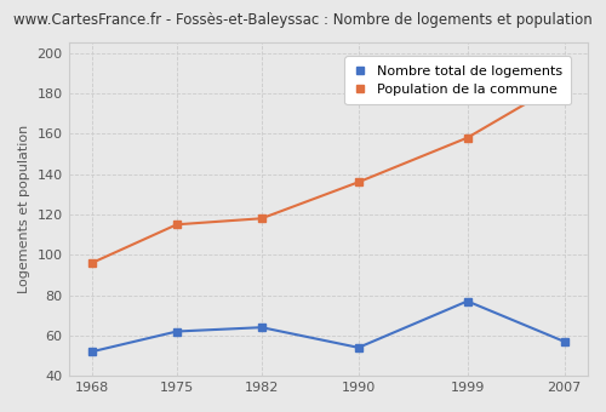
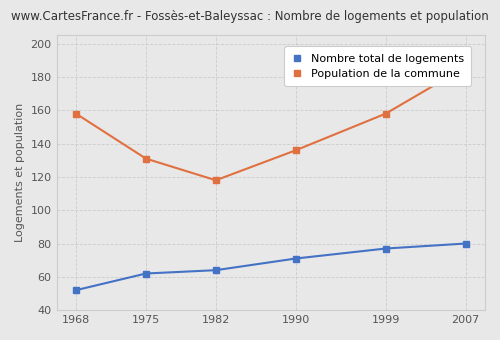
Population de la commune/1968: 96 -> 158
Population de la commune/1975: 115 -> 131
Nombre total de logements/1990: 54 -> 71
Nombre total de logements/2007: 57 -> 80
